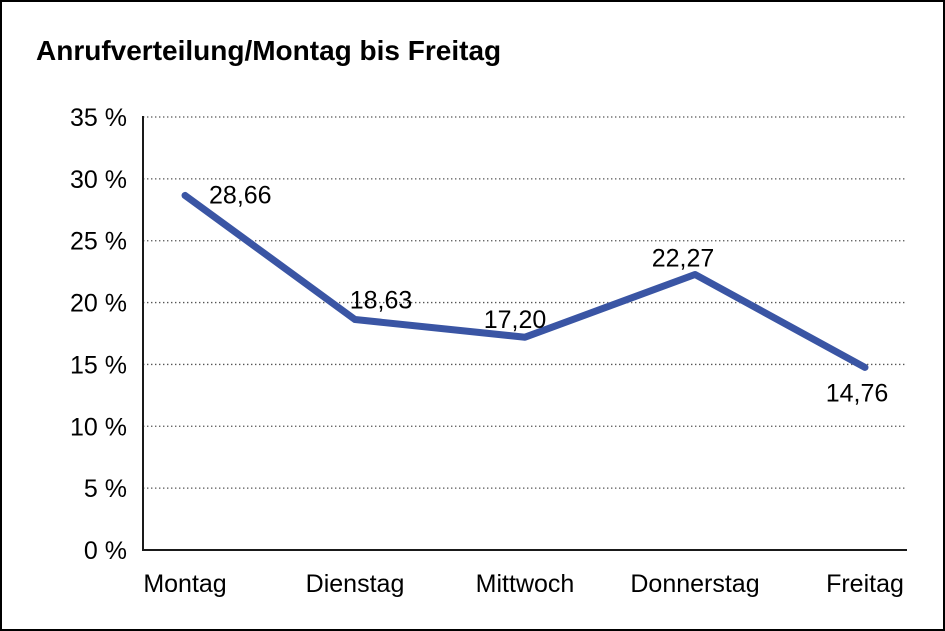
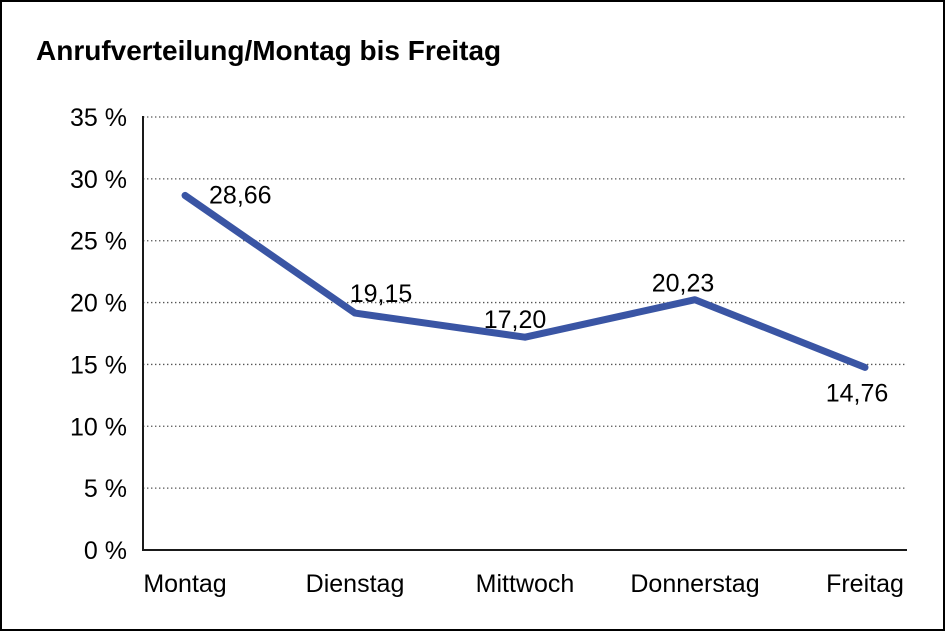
Dienstag: 18,63 -> 19,15
Donnerstag: 22,27 -> 20,23
